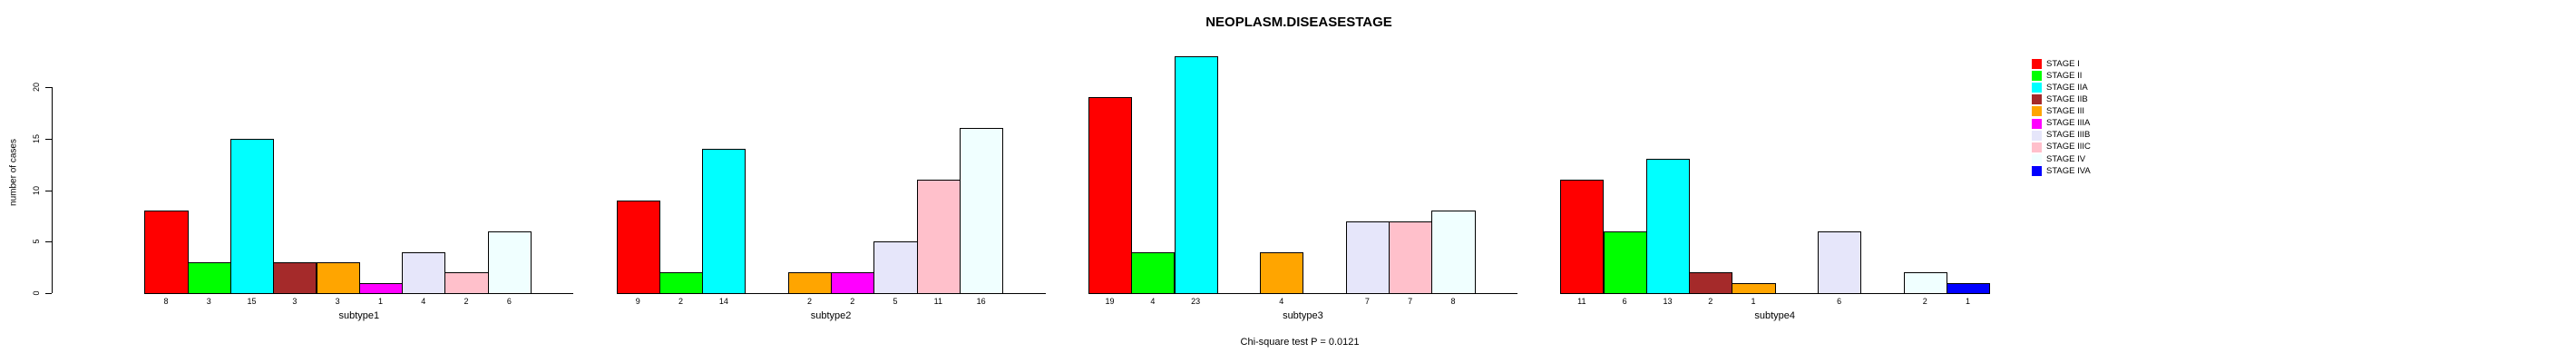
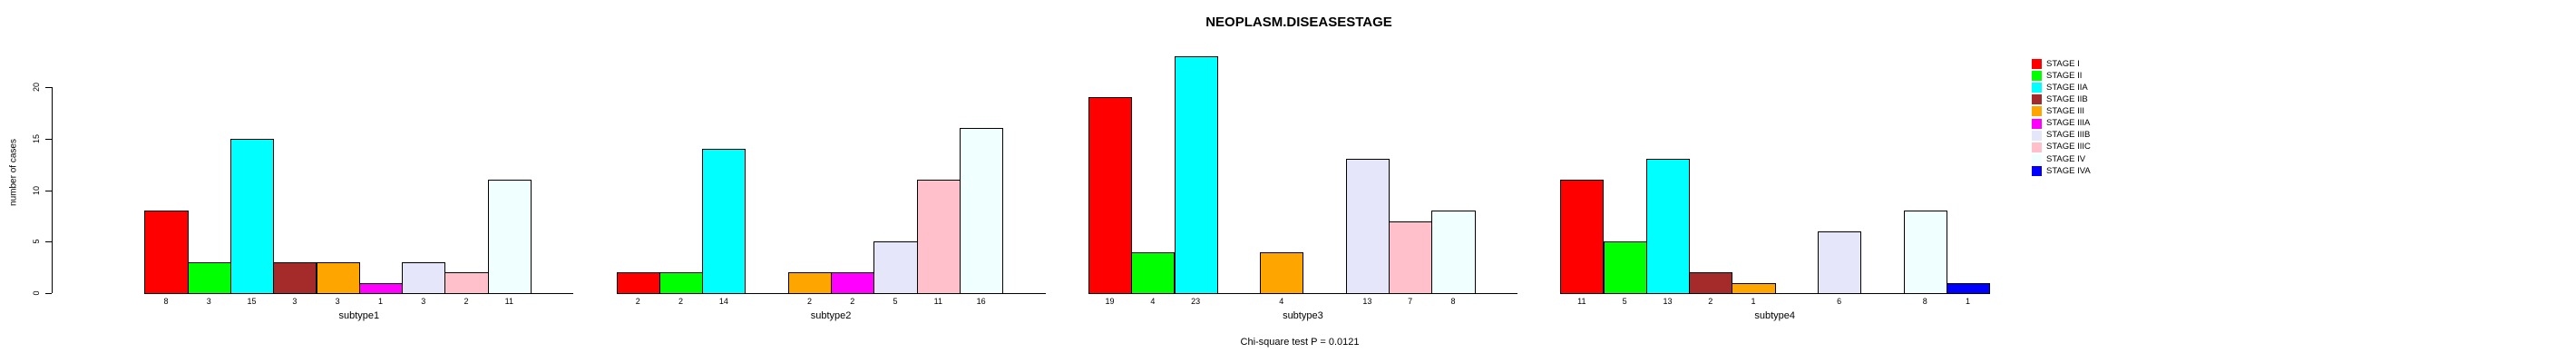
STAGE IIIB/subtype1: 4 -> 3
STAGE IV/subtype1: 6 -> 11
STAGE I/subtype2: 9 -> 2
STAGE IIIB/subtype3: 7 -> 13
STAGE II/subtype4: 6 -> 5
STAGE IV/subtype4: 2 -> 8
